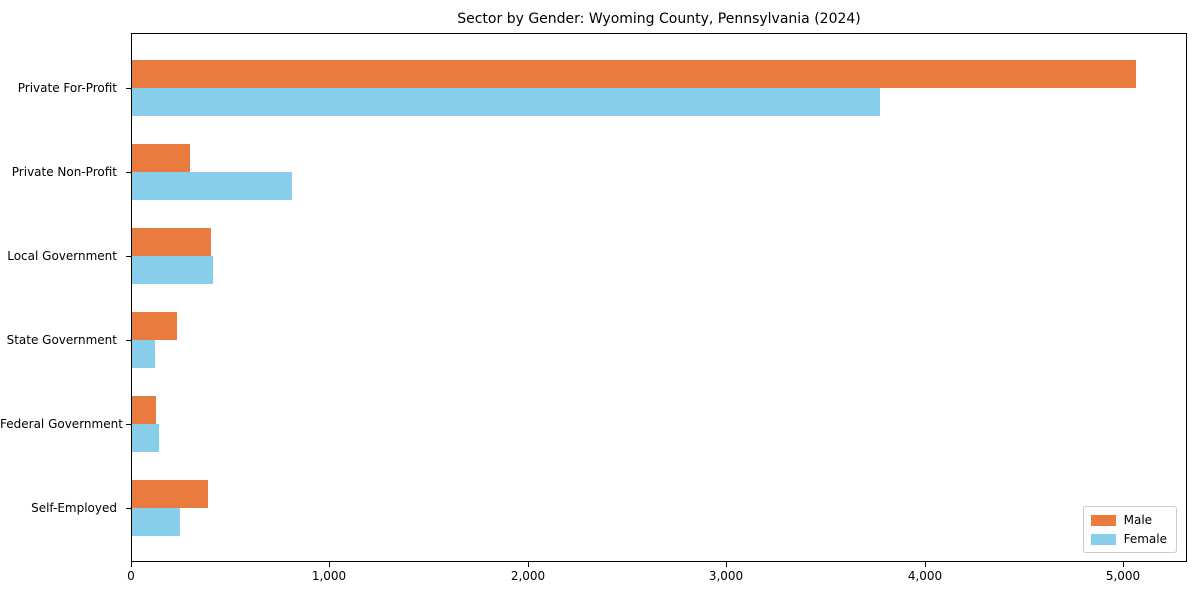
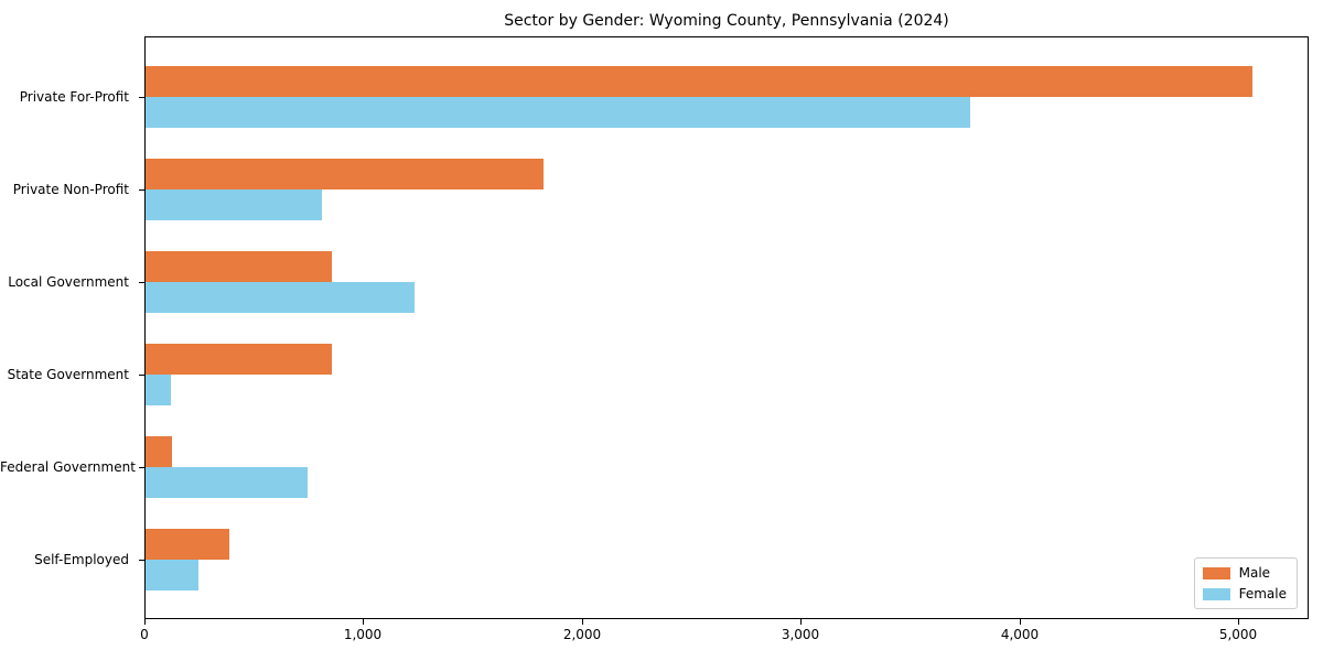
Male/Private Non-Profit: 290 -> 1820
Male/Local Government: 400 -> 850
Female/Local Government: 410 -> 1230
Male/State Government: 220 -> 850
Female/Federal Government: 140 -> 740
